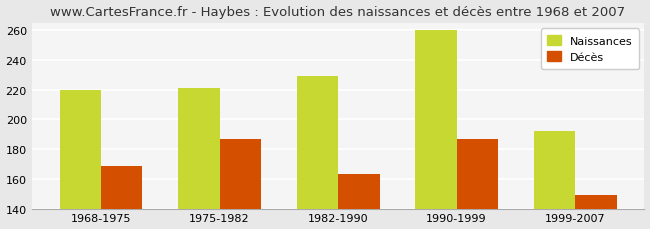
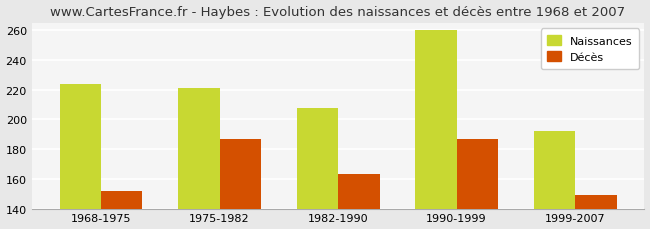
Naissances/1968-1975: 220 -> 224
Décès/1968-1975: 169 -> 152
Naissances/1982-1990: 229 -> 208
